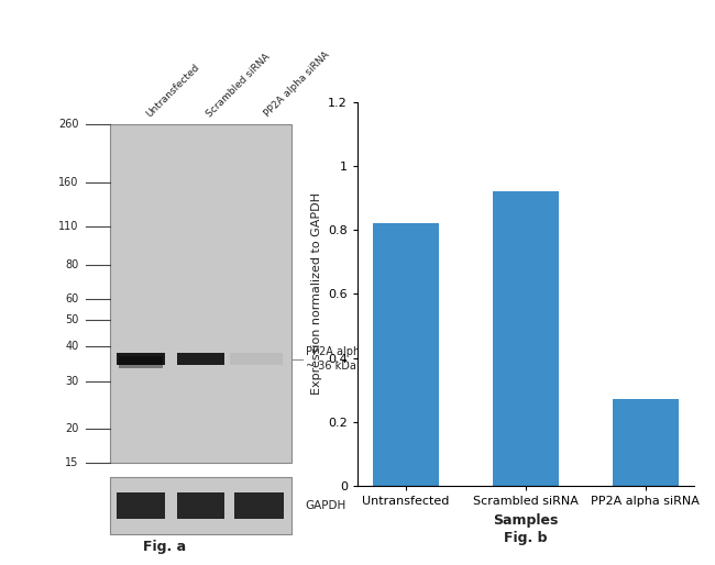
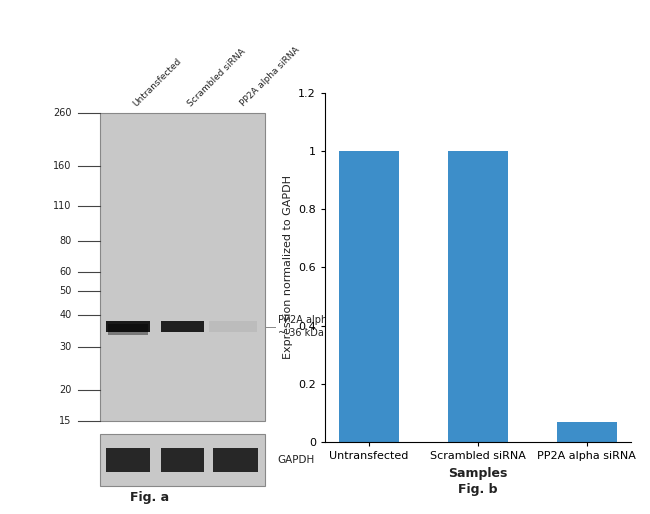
Untransfected: 0.82 -> 1.00
Scrambled siRNA: 0.92 -> 1.00
PP2A alpha siRNA: 0.27 -> 0.07
